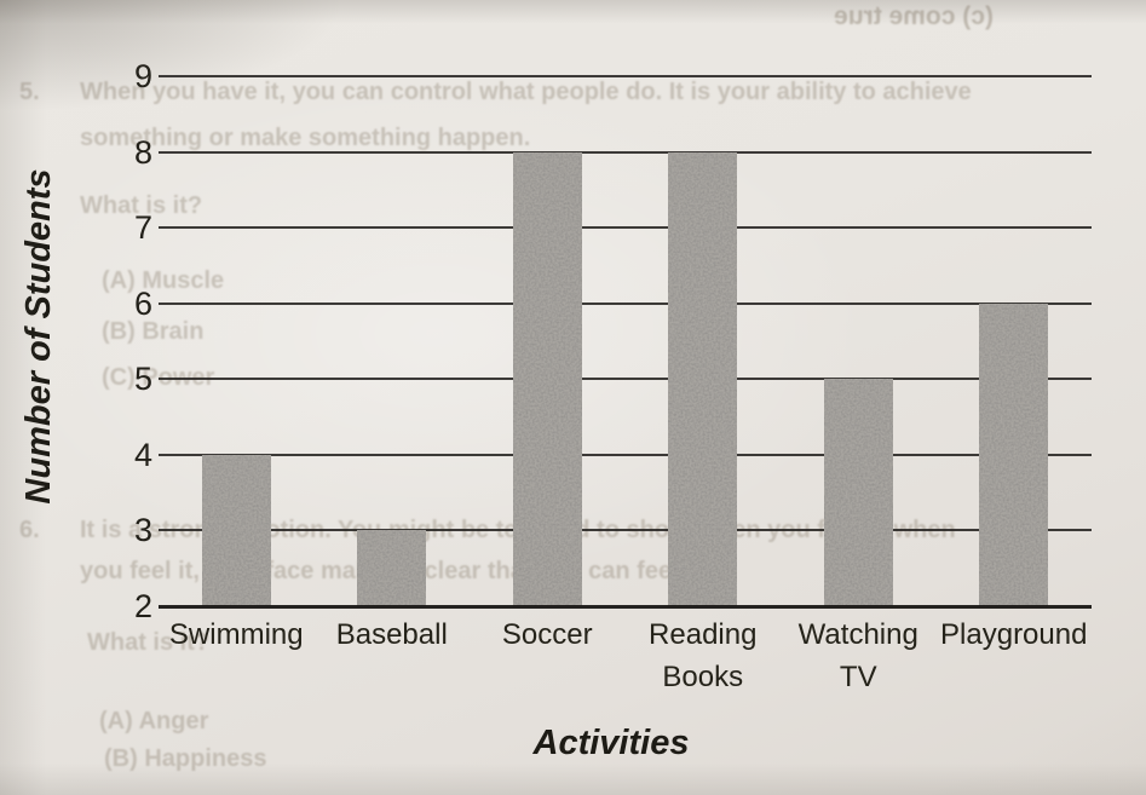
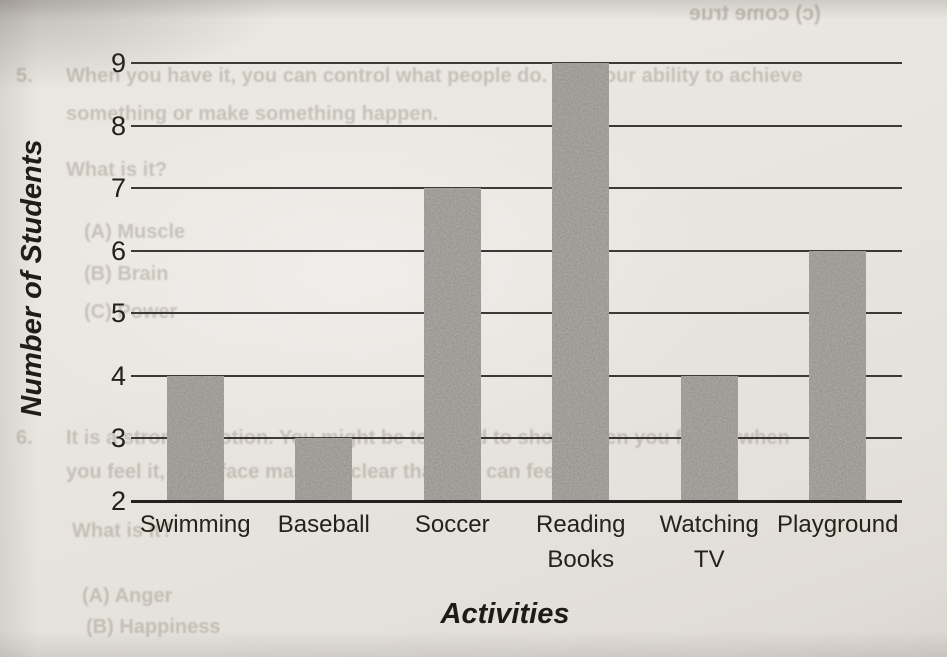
Soccer: 8 -> 7
Reading Books: 8 -> 9
Watching TV: 5 -> 4
